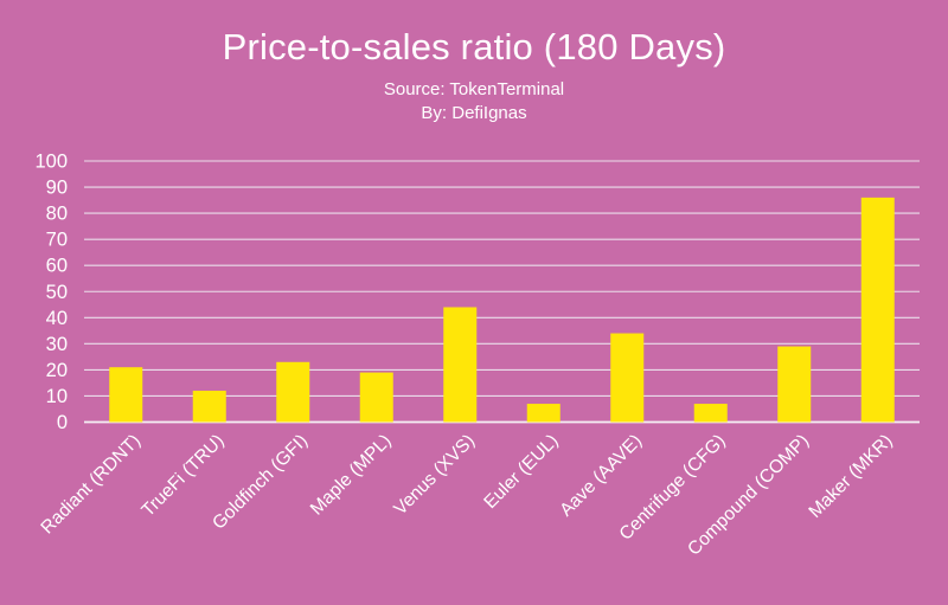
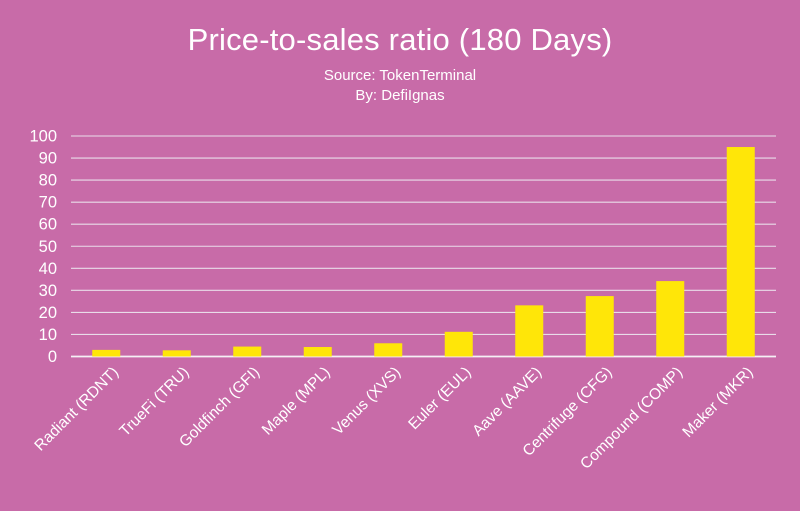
Radiant (RDNT): 21 -> 3
TrueFi (TRU): 12 -> 3
Goldfinch (GFI): 23 -> 4
Maple (MPL): 19 -> 4
Venus (XVS): 44 -> 6
Euler (EUL): 7 -> 11
Aave (AAVE): 34 -> 23
Centrifuge (CFG): 7 -> 27
Compound (COMP): 29 -> 34
Maker (MKR): 86 -> 95
